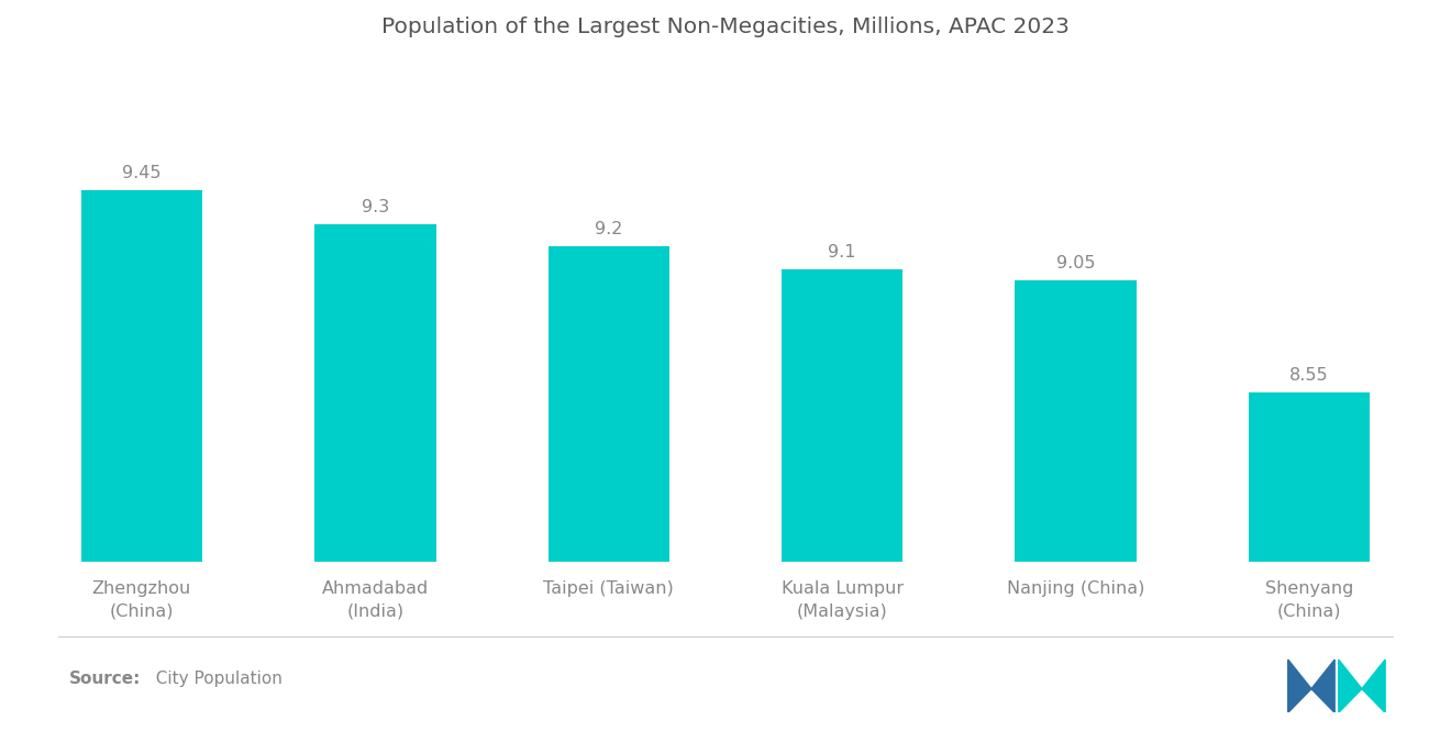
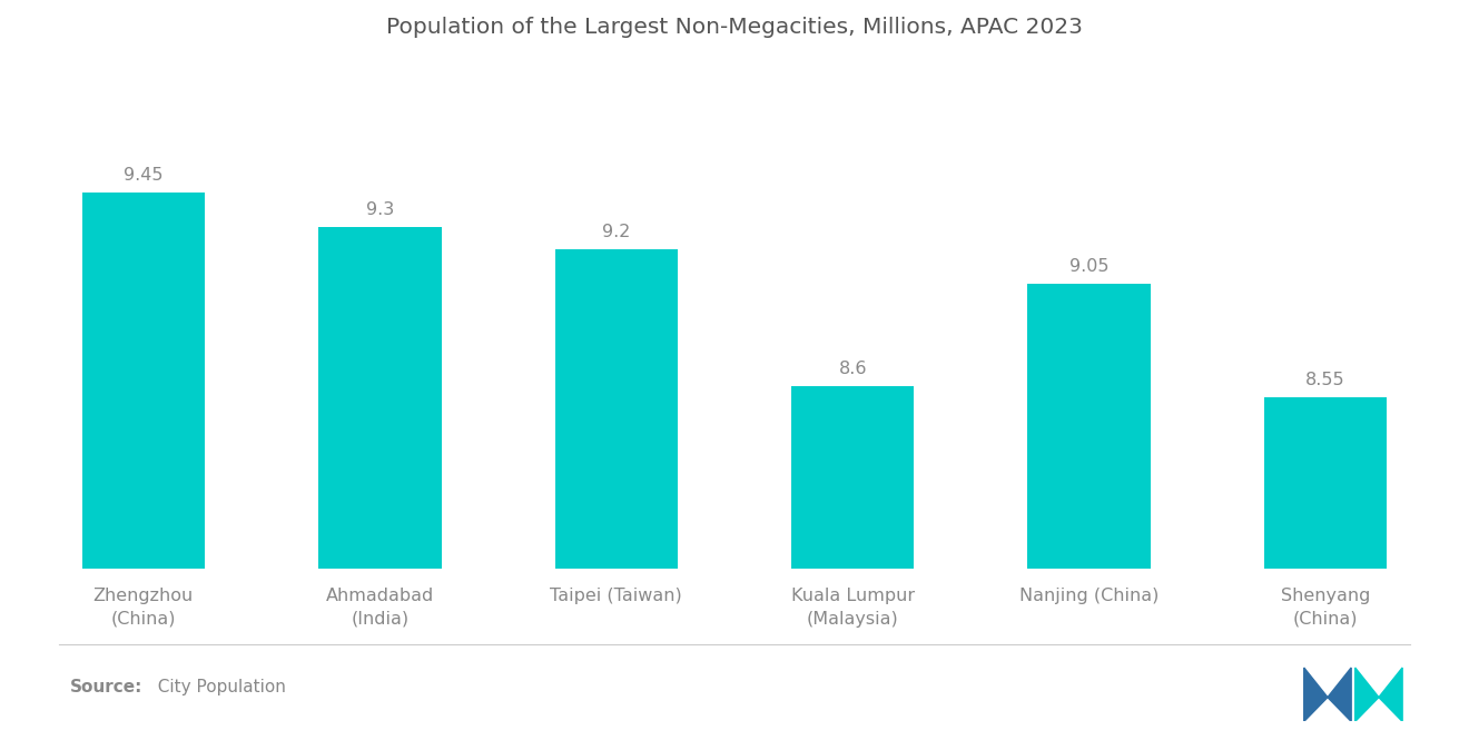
Kuala Lumpur (Malaysia): 9.1 -> 8.6
